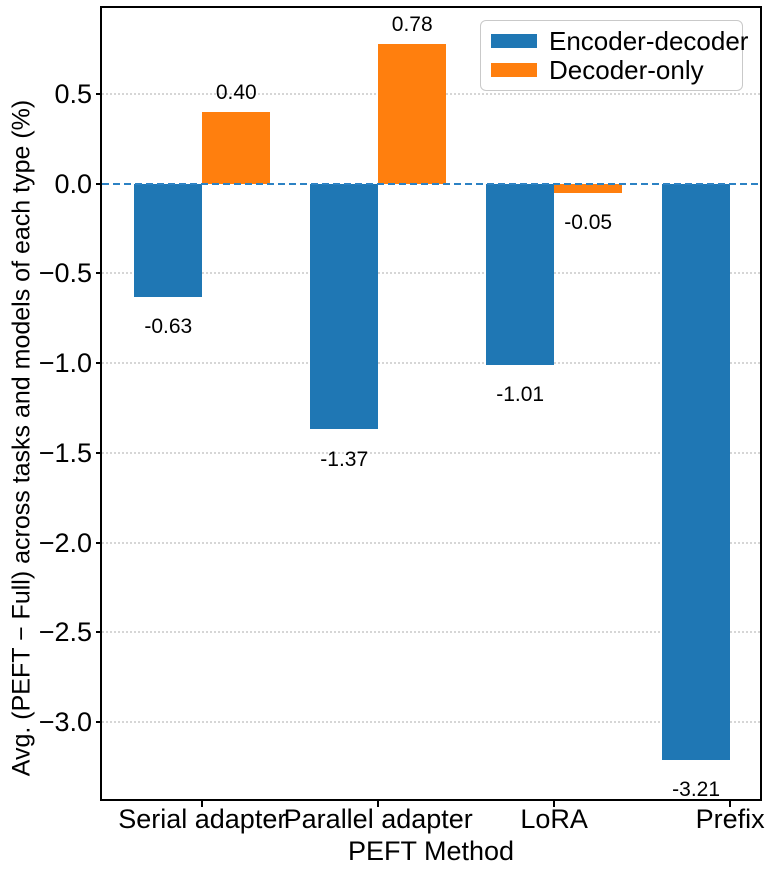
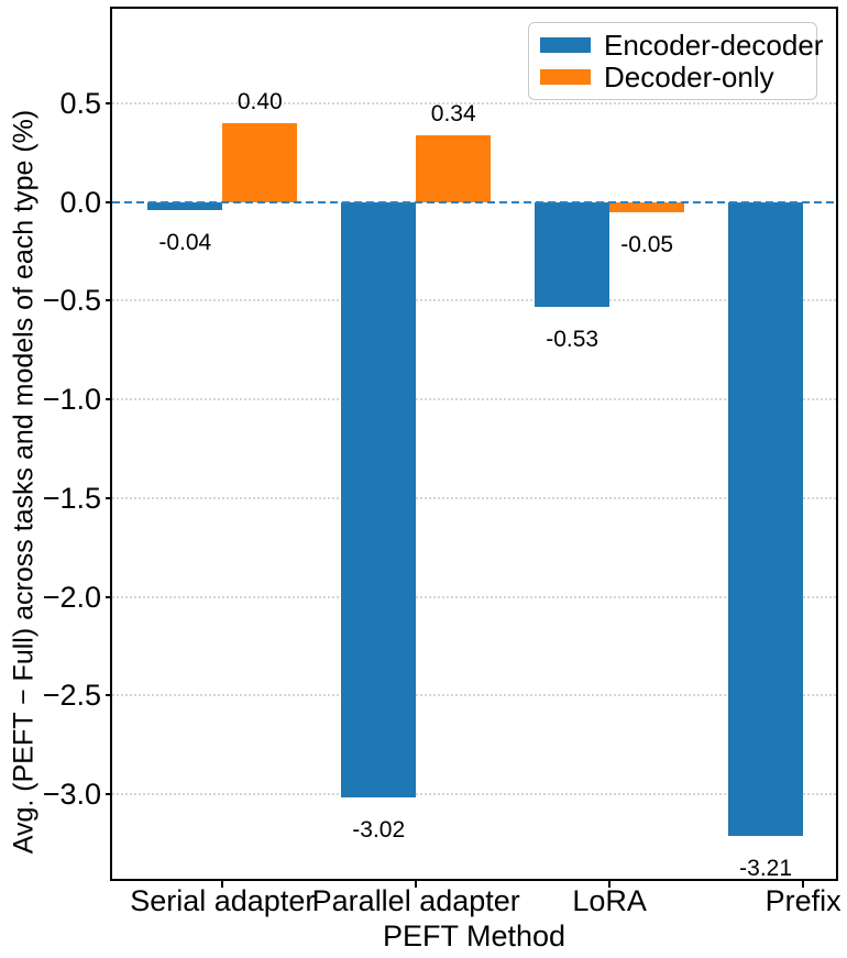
Encoder-decoder/Serial adapter: -0.63 -> -0.04
Encoder-decoder/Parallel adapter: -1.37 -> -3.02
Decoder-only/Parallel adapter: 0.78 -> 0.34
Encoder-decoder/LoRA: -1.01 -> -0.53
